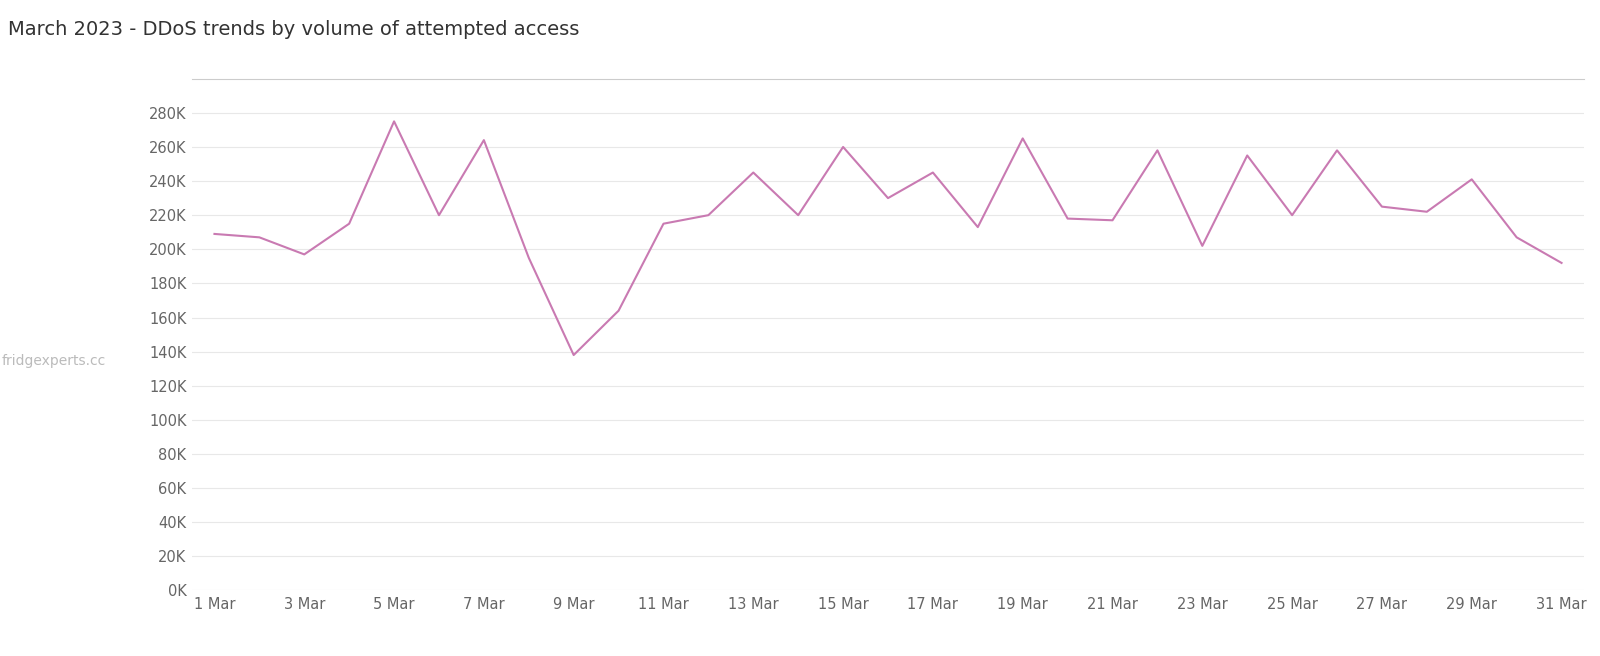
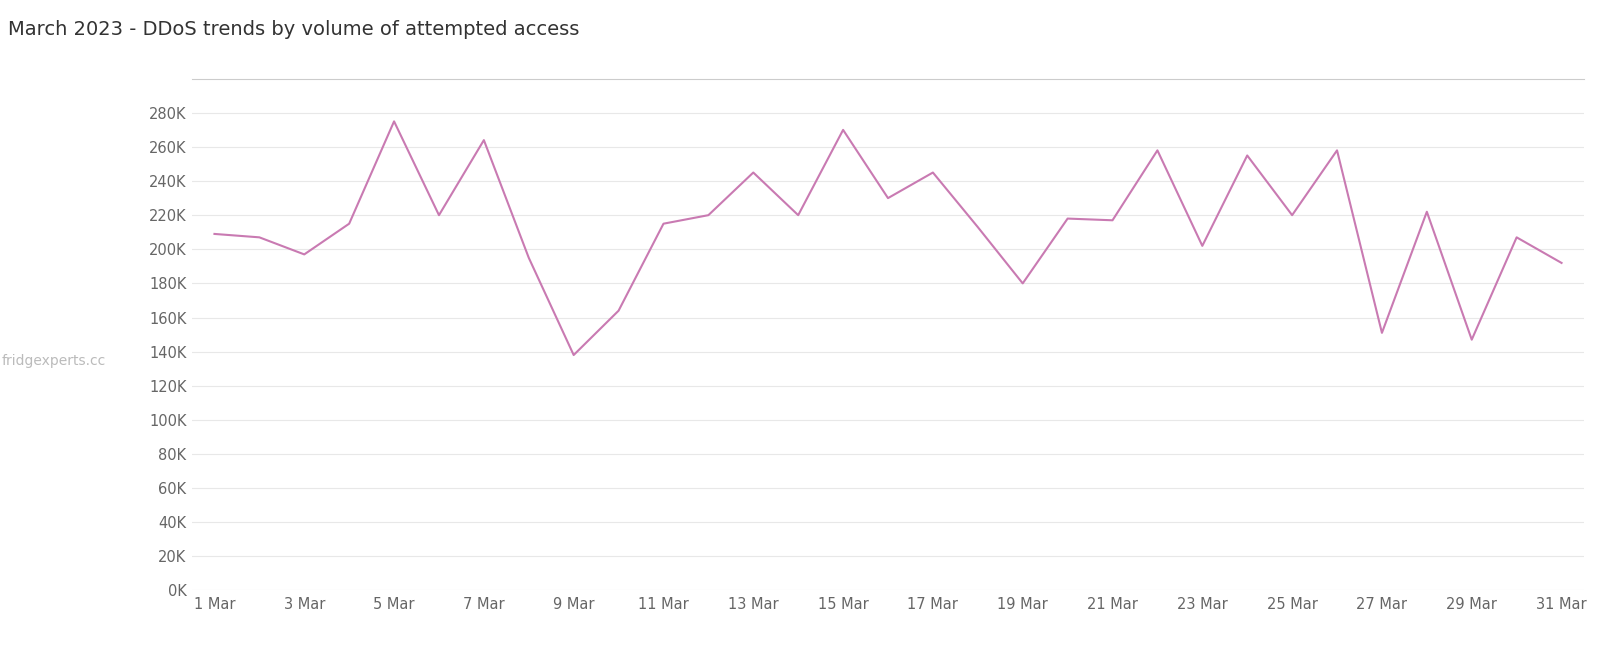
15 Mar: 260K -> 270K
19 Mar: 265K -> 180K
27 Mar: 225K -> 151K
29 Mar: 241K -> 147K
